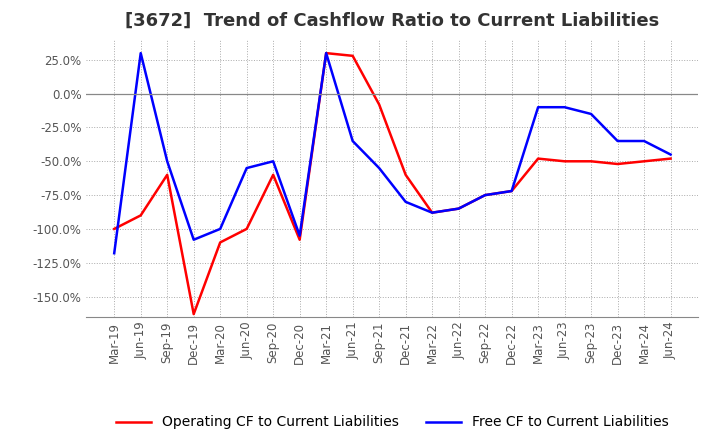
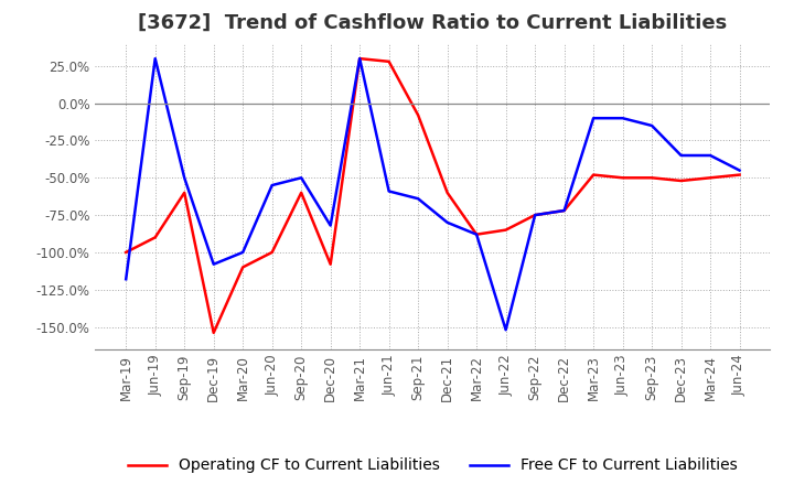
Operating CF to Current Liabilities/Dec-19: -163% -> -154%
Free CF to Current Liabilities/Dec-20: -105% -> -82%
Free CF to Current Liabilities/Jun-21: -35% -> -59%
Free CF to Current Liabilities/Sep-21: -55% -> -64%
Free CF to Current Liabilities/Jun-22: -85% -> -152%
